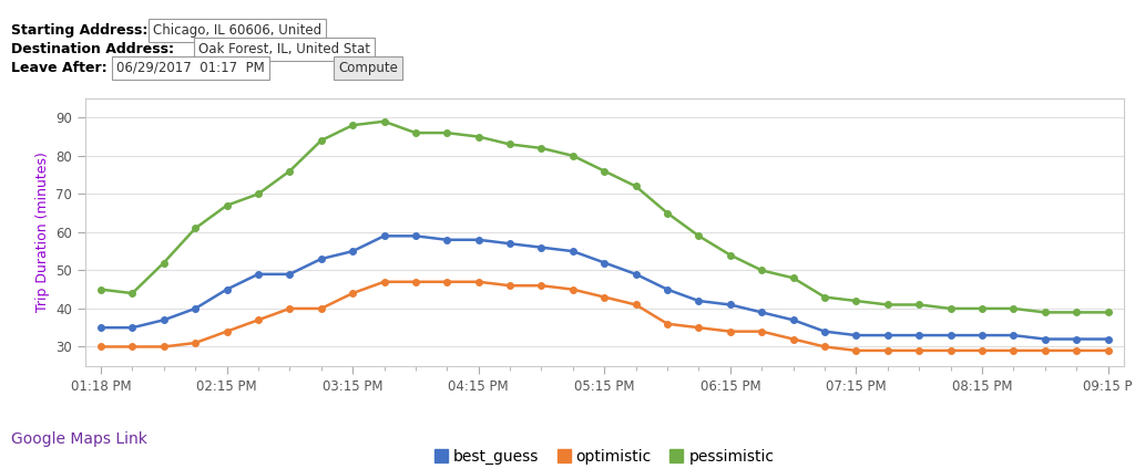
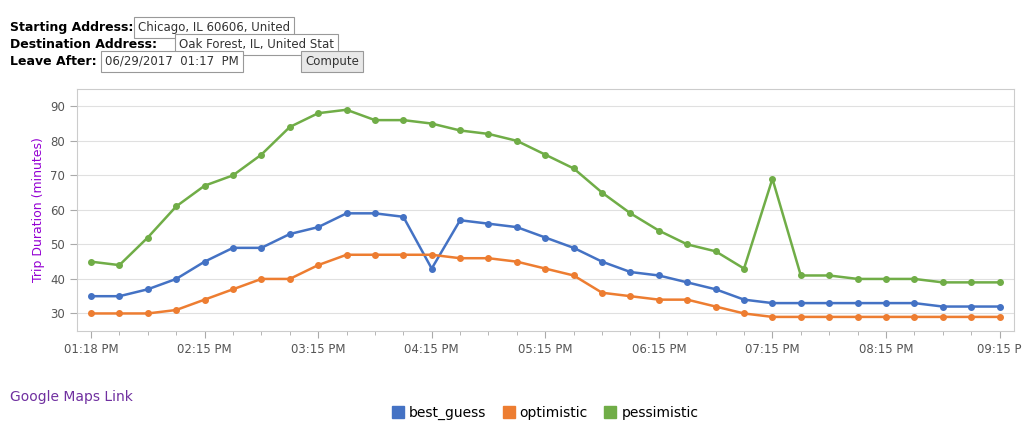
best_guess/04:15 PM: 58 -> 43
pessimistic/07:15 PM: 42 -> 69
